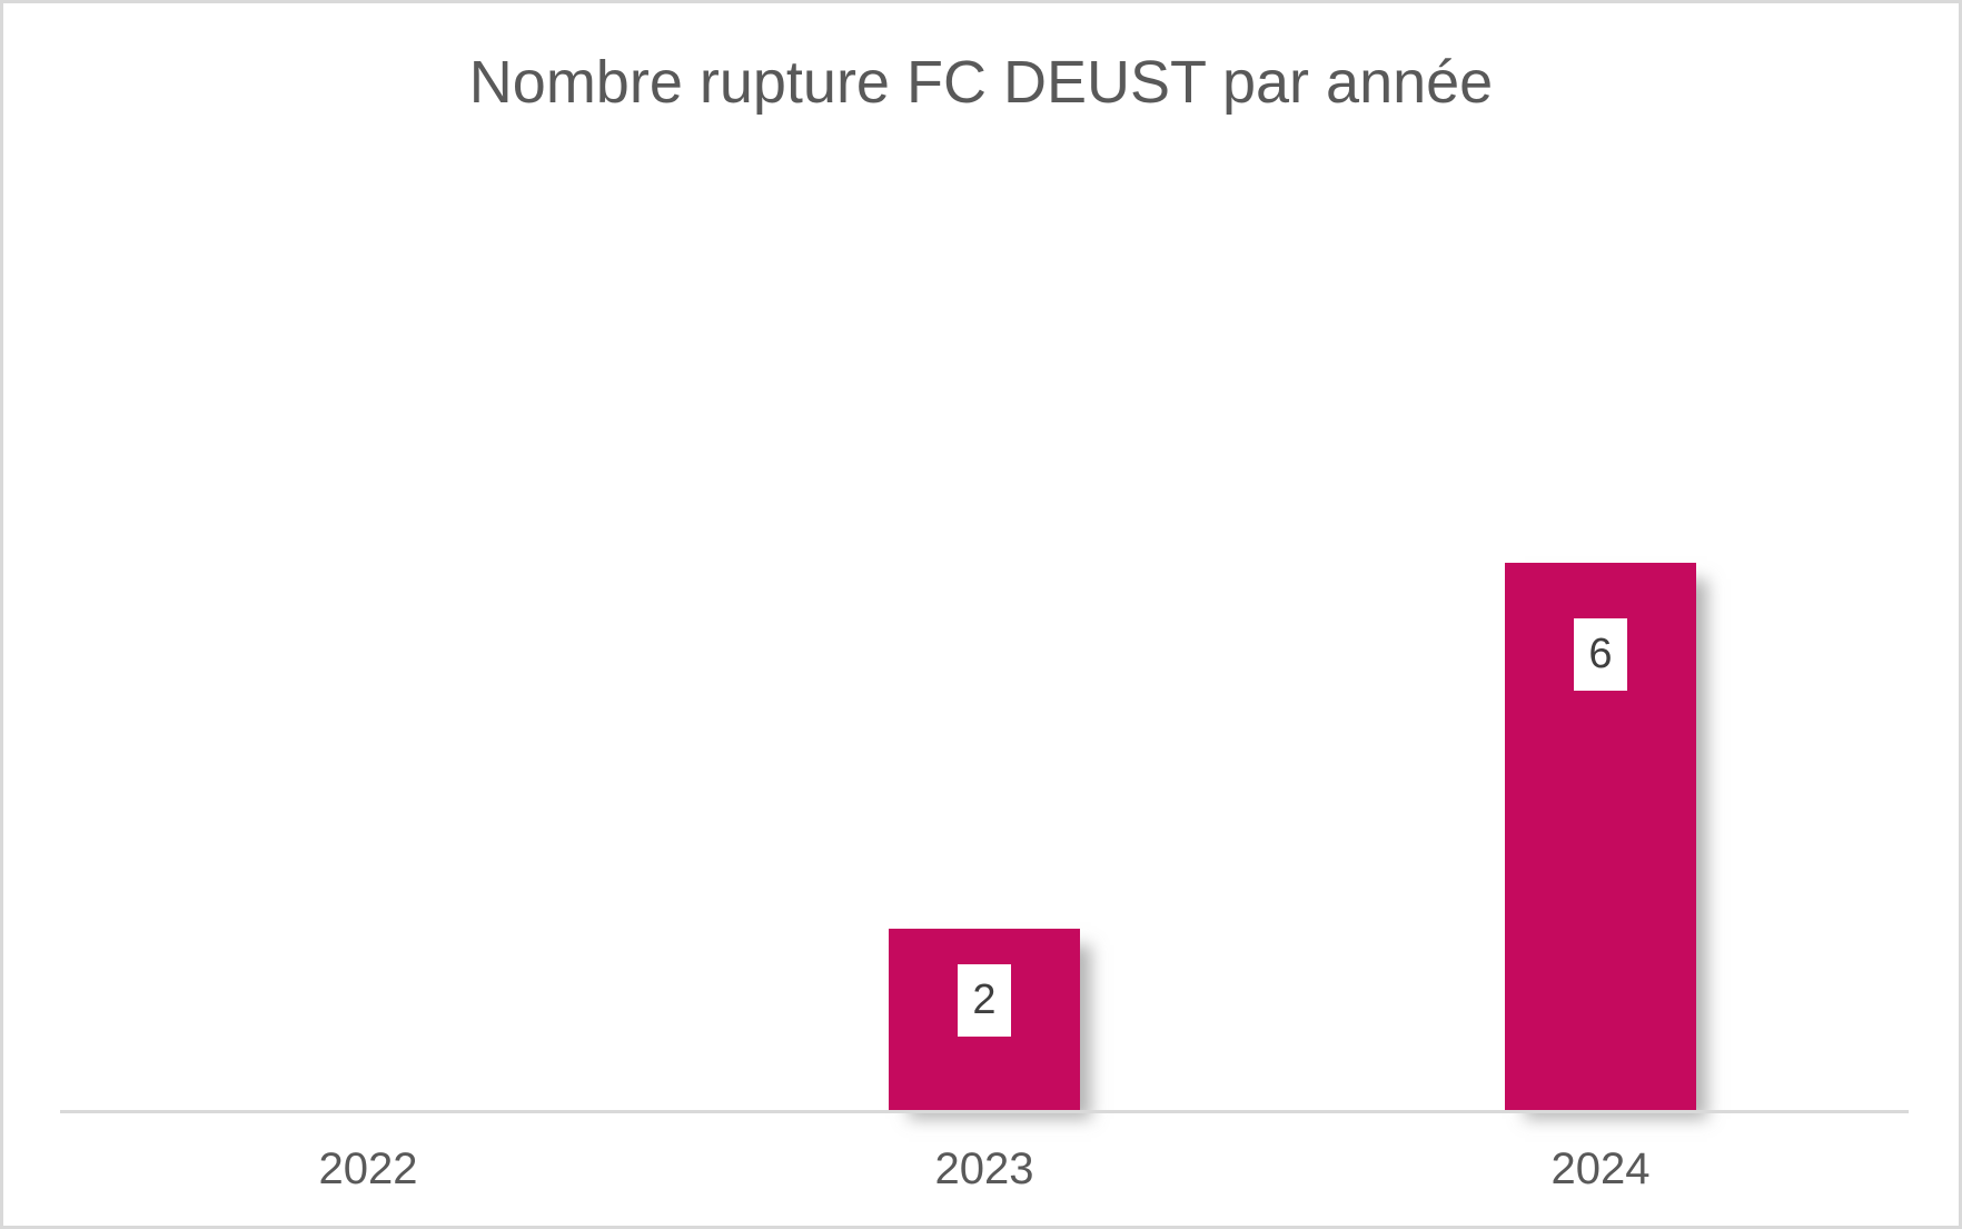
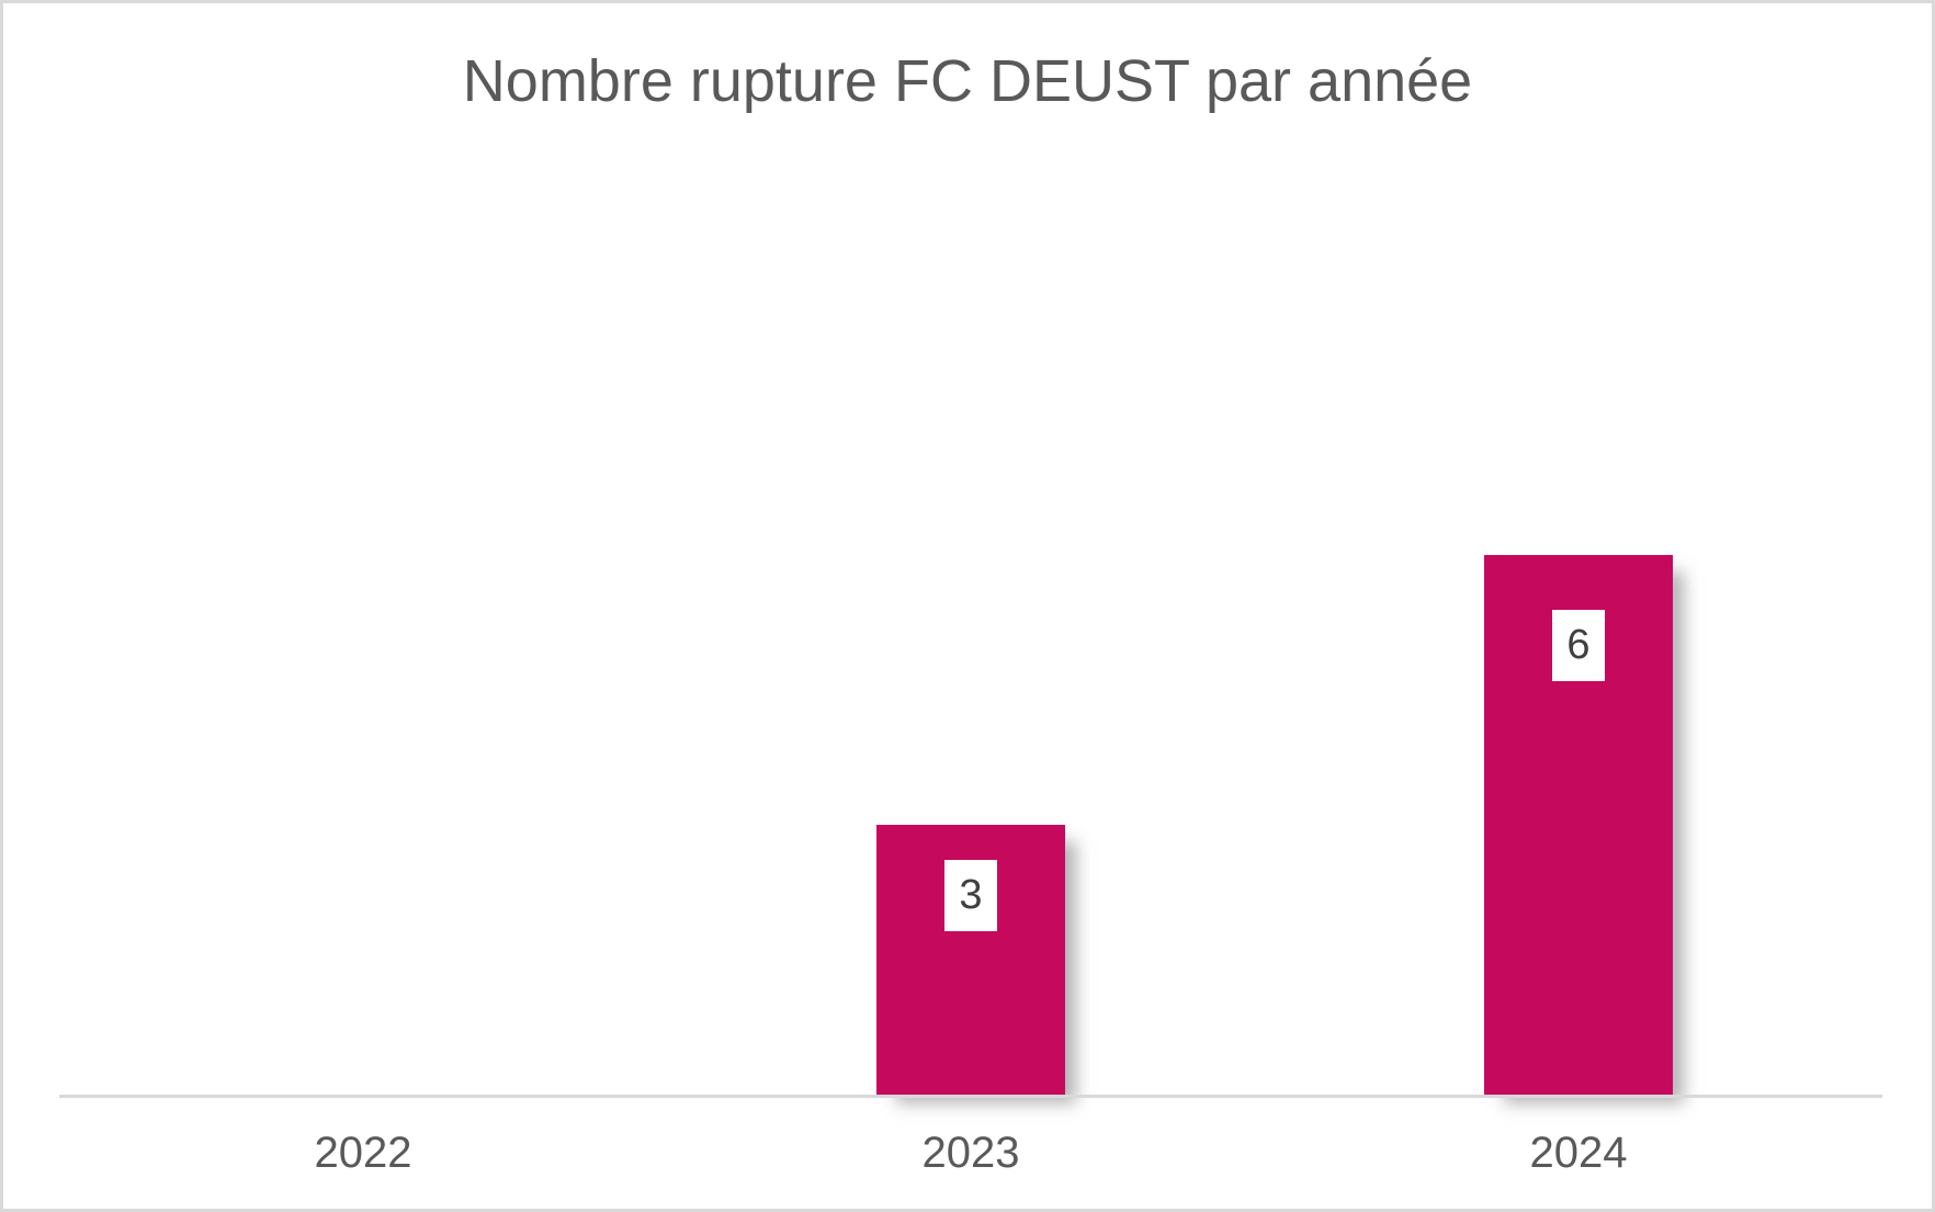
2023: 2 -> 3
